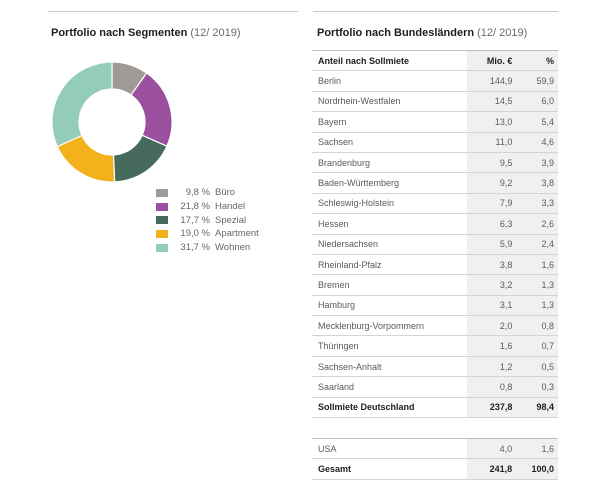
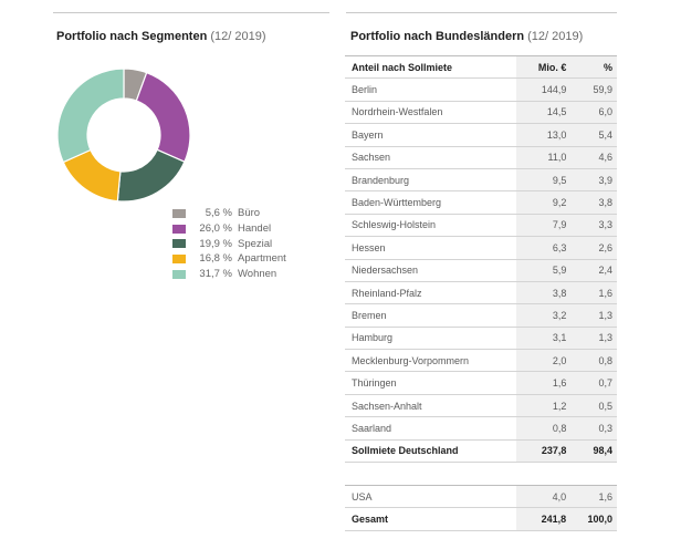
Büro: 9,8 -> 5,6
Handel: 21,8 -> 26,0
Spezial: 17,7 -> 19,9
Apartment: 19,0 -> 16,8
